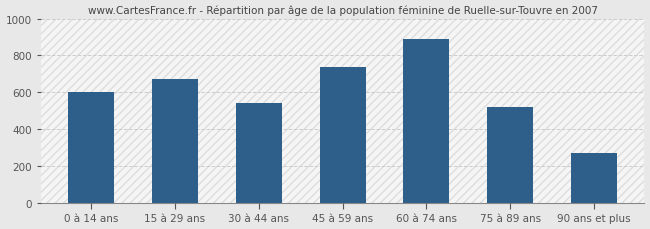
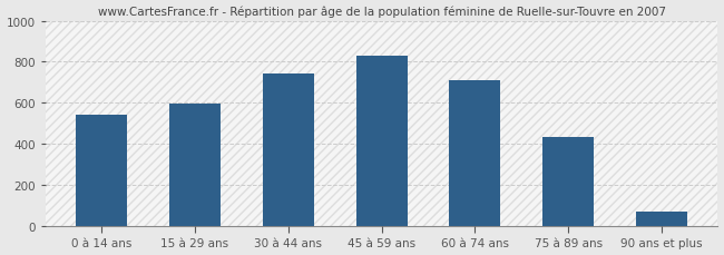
0 à 14 ans: 600 -> 540
15 à 29 ans: 670 -> 600
30 à 44 ans: 540 -> 740
45 à 59 ans: 740 -> 830
60 à 74 ans: 890 -> 710
75 à 89 ans: 520 -> 440
90 ans et plus: 270 -> 70
